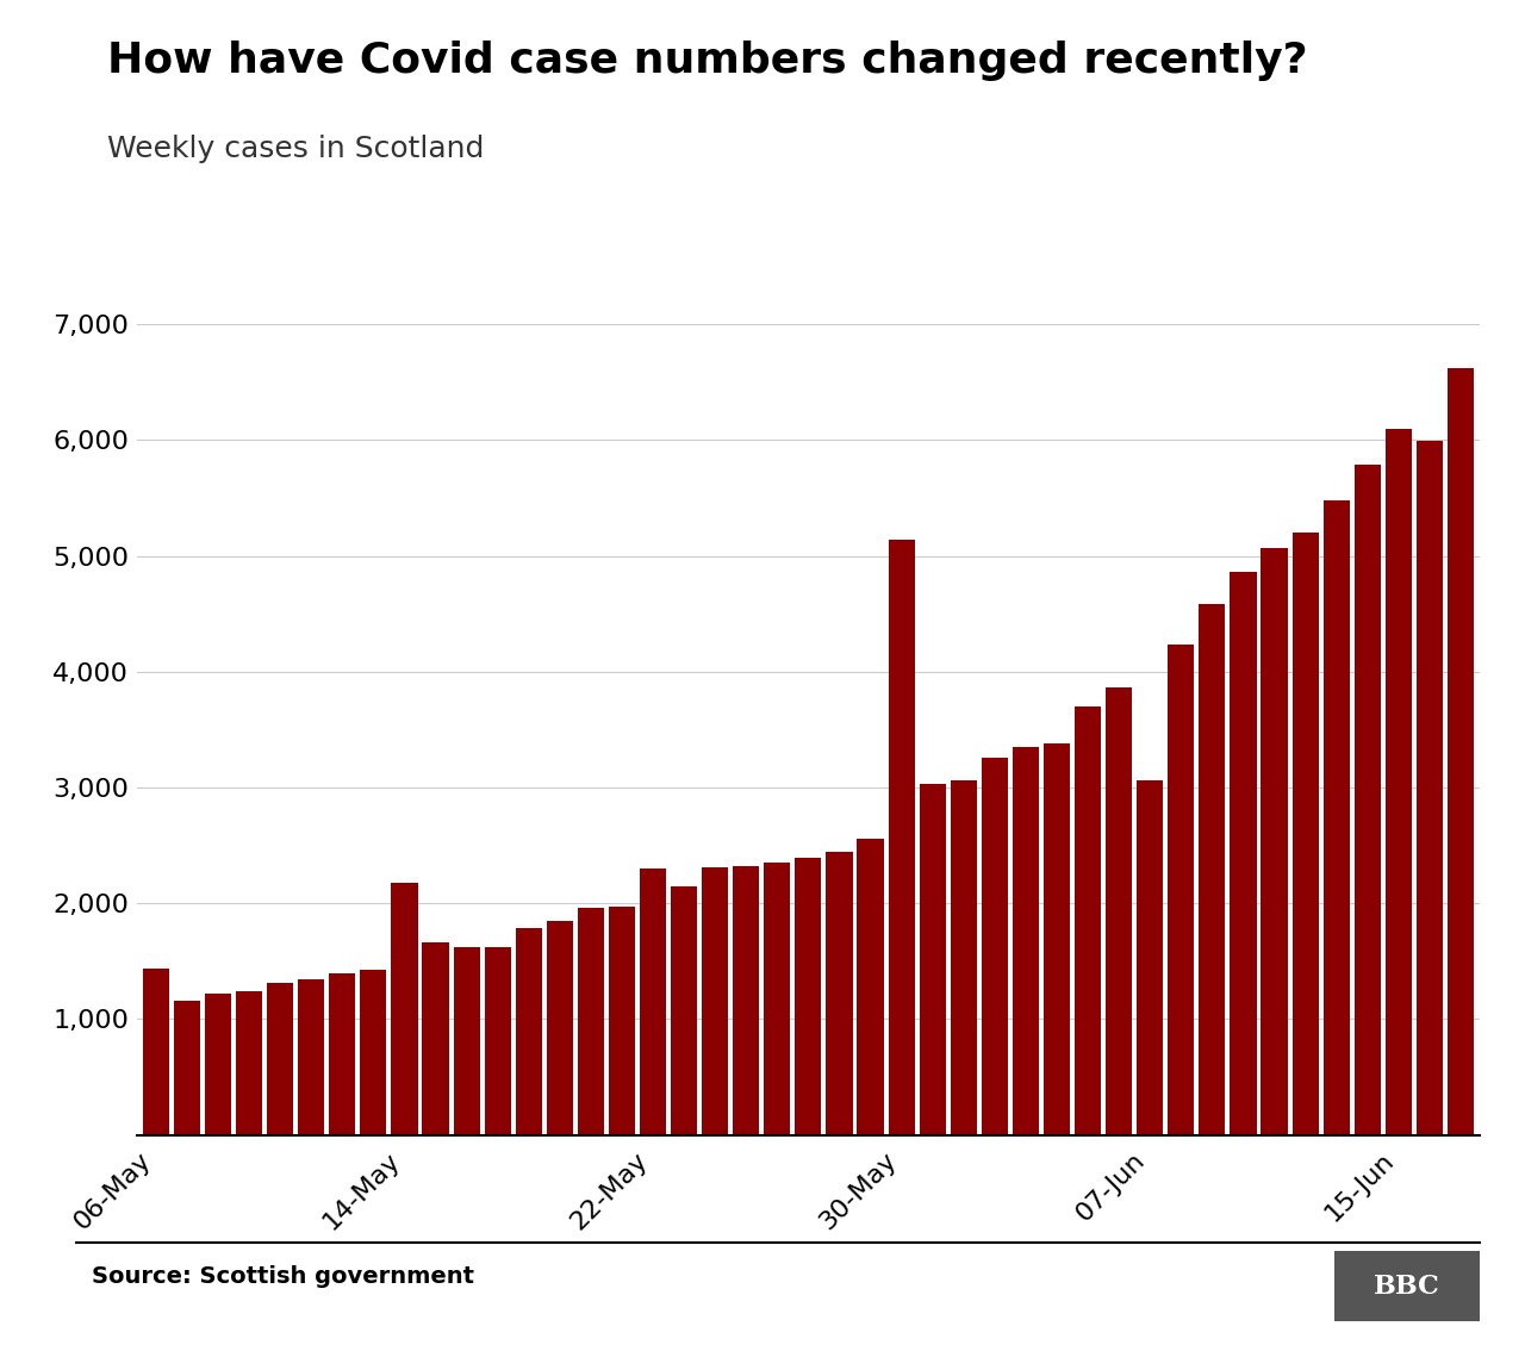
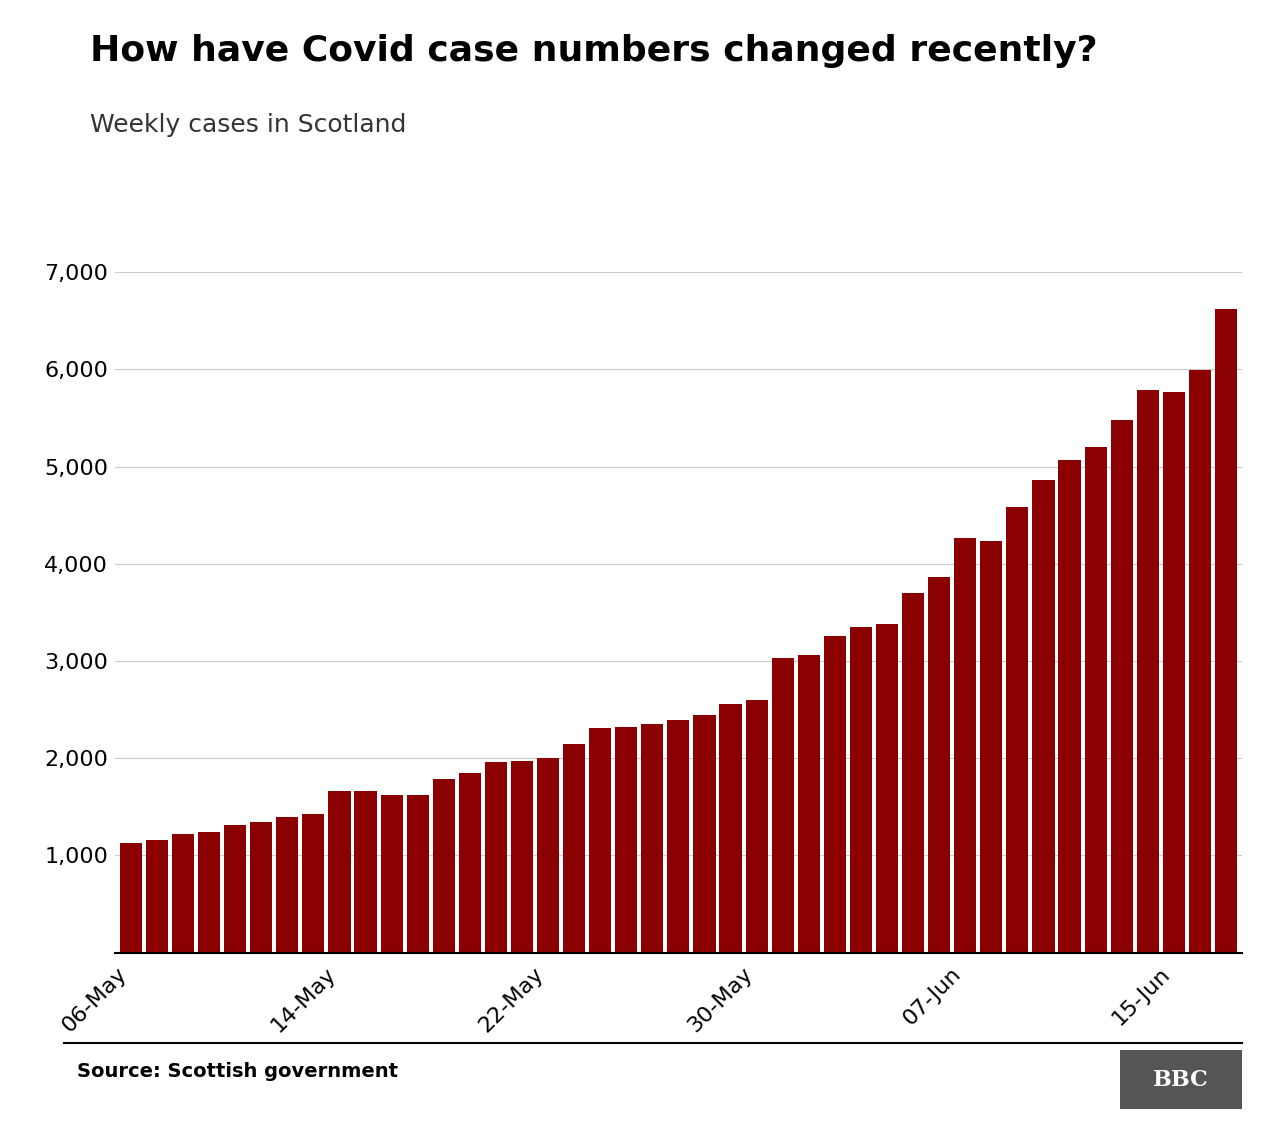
06-May: 1,440 -> 1,130
14-May: 2,180 -> 1,660
22-May: 2,300 -> 2,000
30-May: 5,140 -> 2,600
07-Jun: 3,060 -> 4,270
15-Jun: 6,100 -> 5,770
